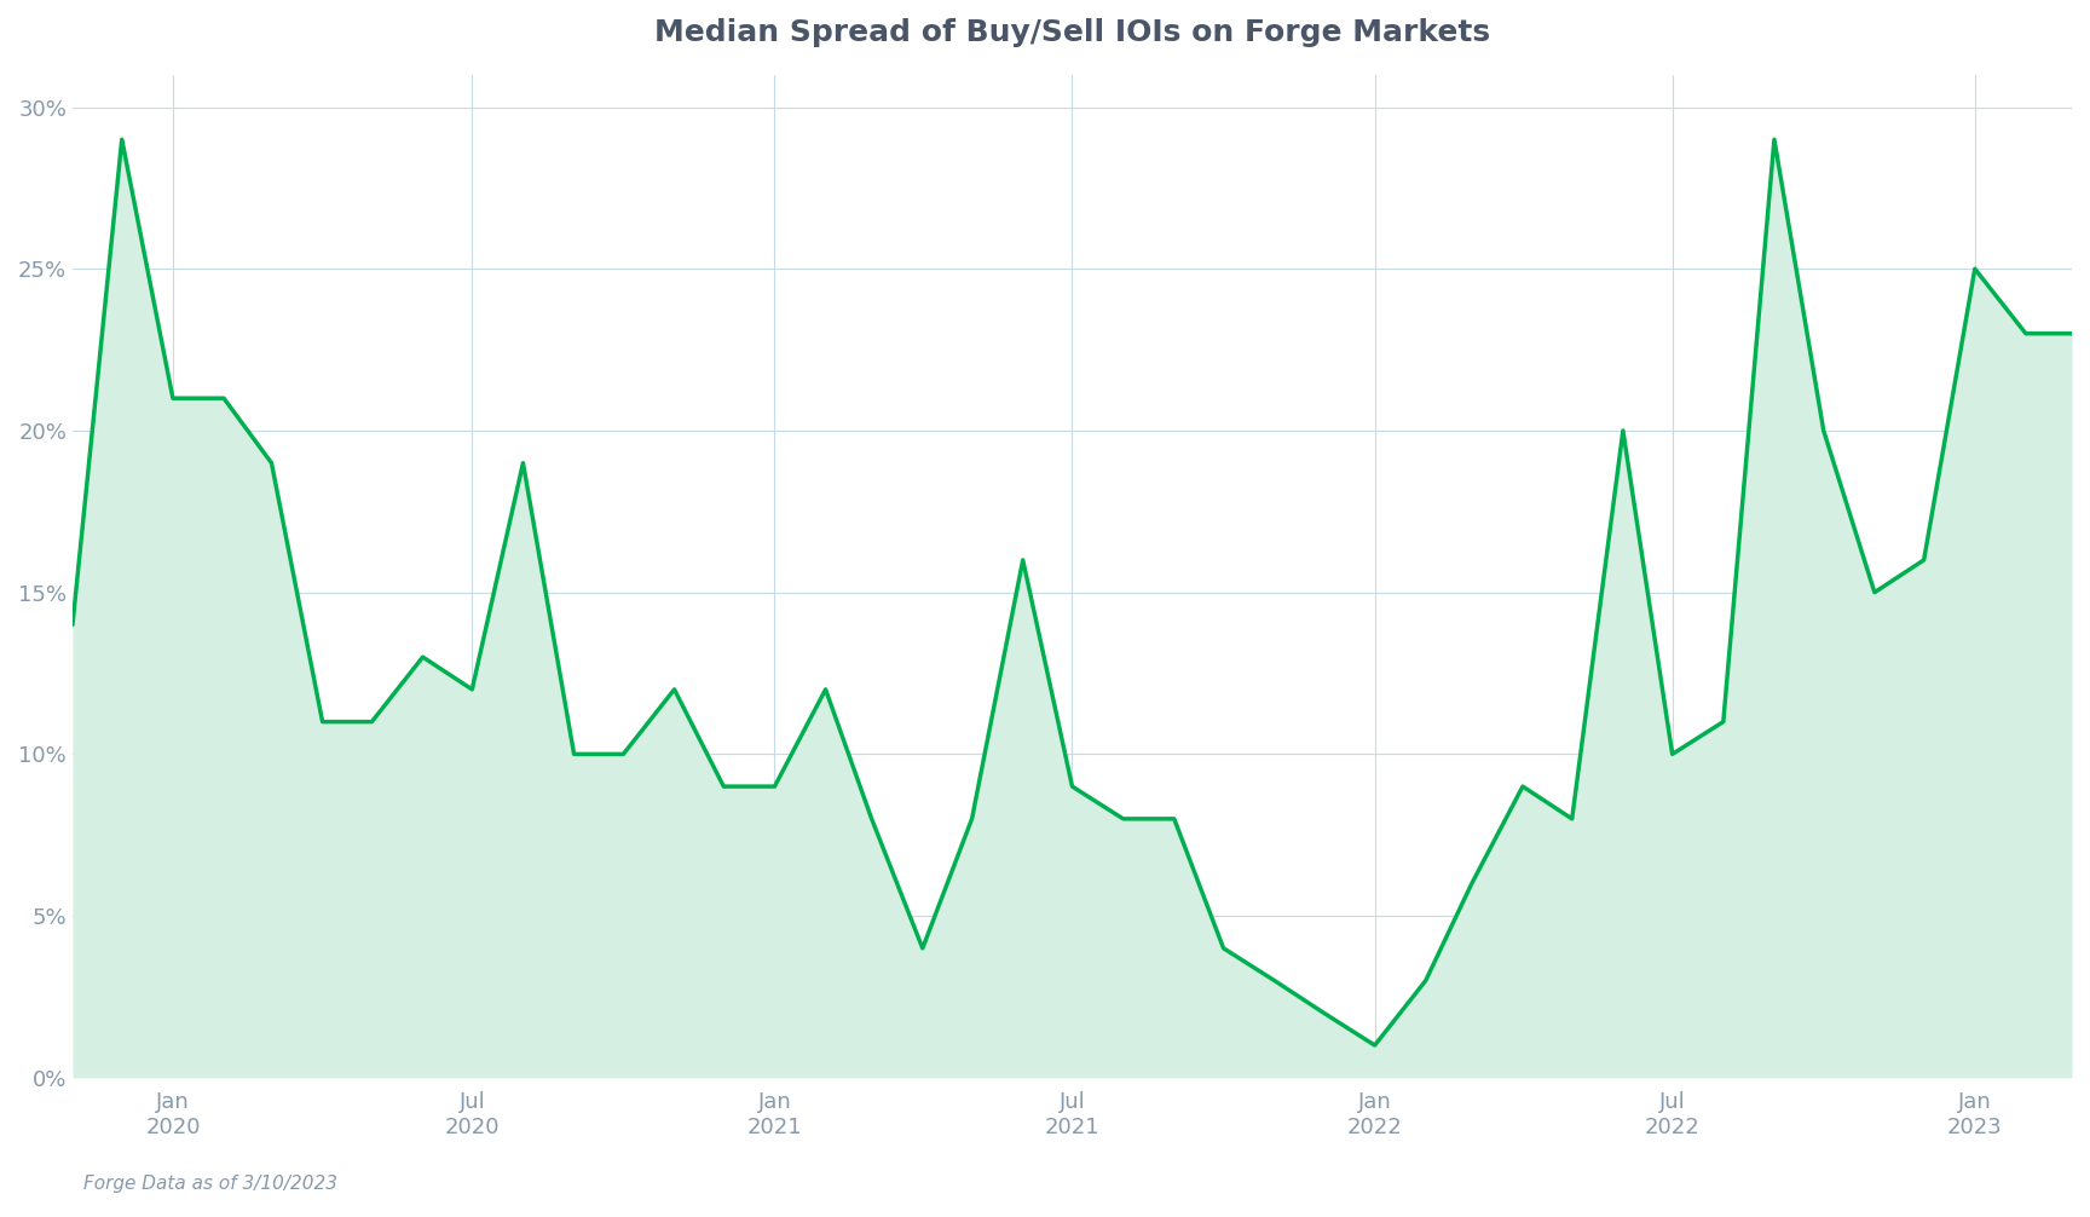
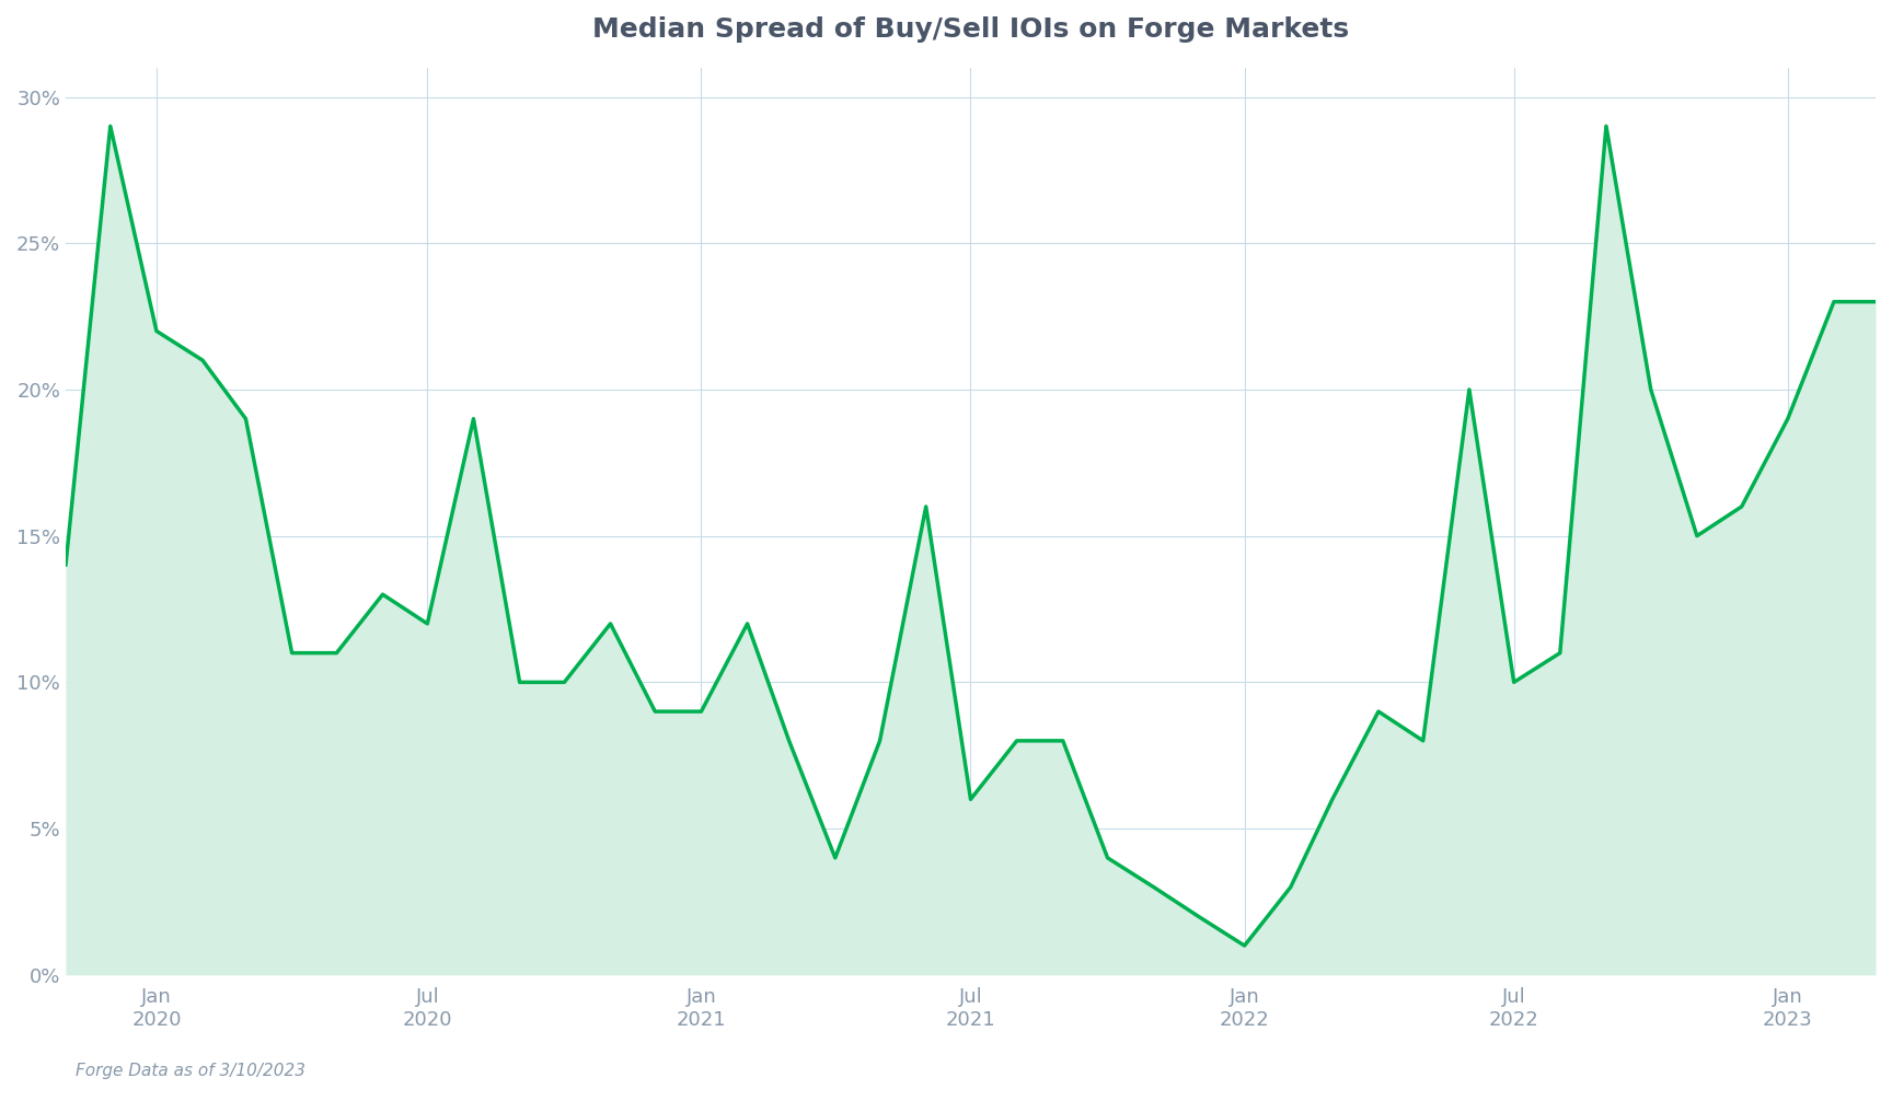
Jan 2020: 21% -> 22%
Jul 2021: 9% -> 6%
Jan 2023: 25% -> 19%
